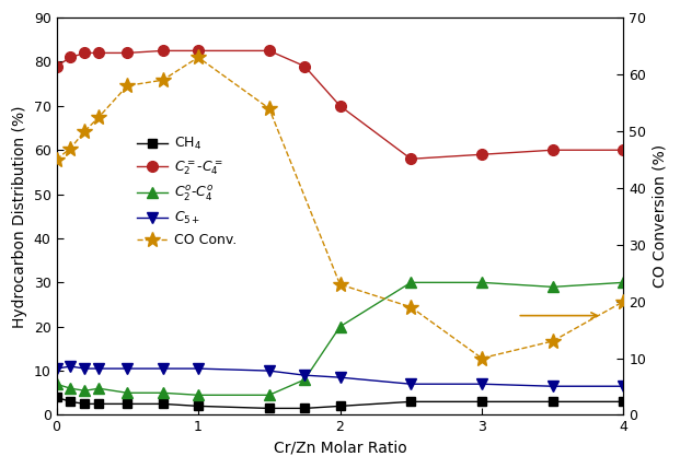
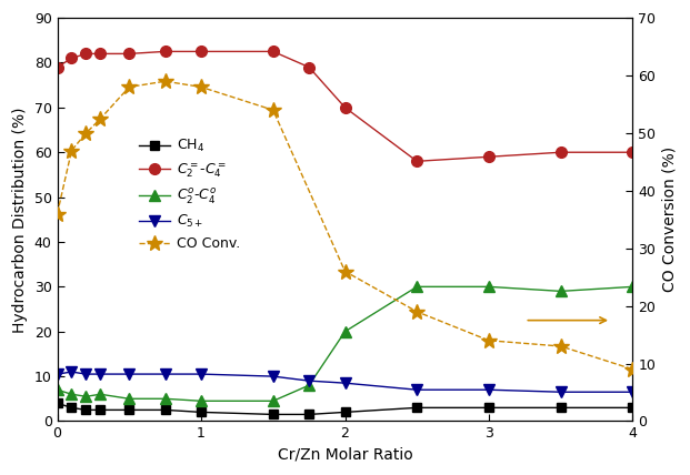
CO Conv./0: 45.0 -> 36.0
CO Conv./1: 63.0 -> 58.0
CO Conv./2: 23.0 -> 26.0
CO Conv./3: 10.0 -> 14.0
CO Conv./4: 20.0 -> 9.0
